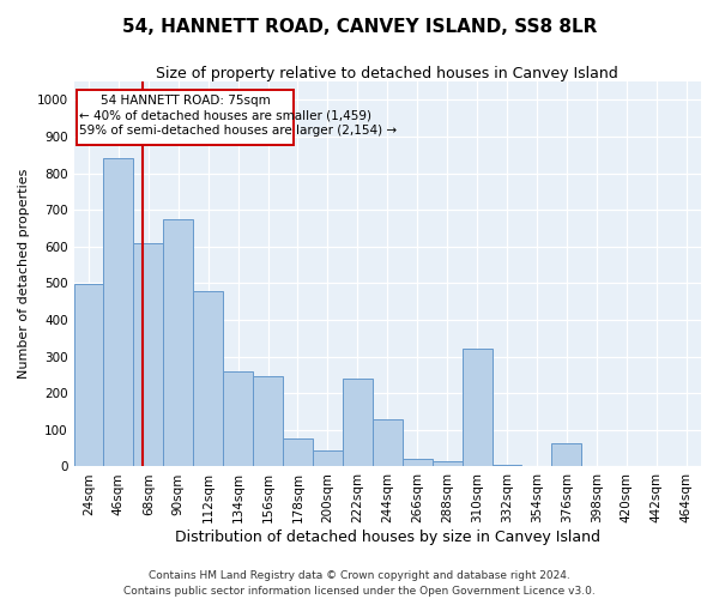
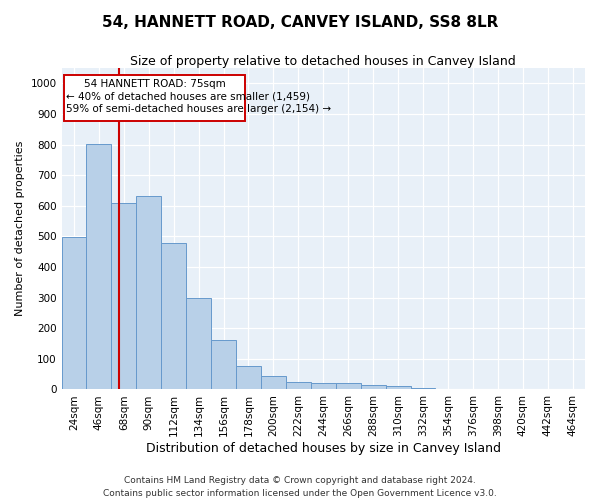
46sqm: 840 -> 803
90sqm: 675 -> 632
134sqm: 260 -> 300
156sqm: 245 -> 163
222sqm: 240 -> 23
244sqm: 130 -> 22
310sqm: 320 -> 10
376sqm: 65 -> 2
